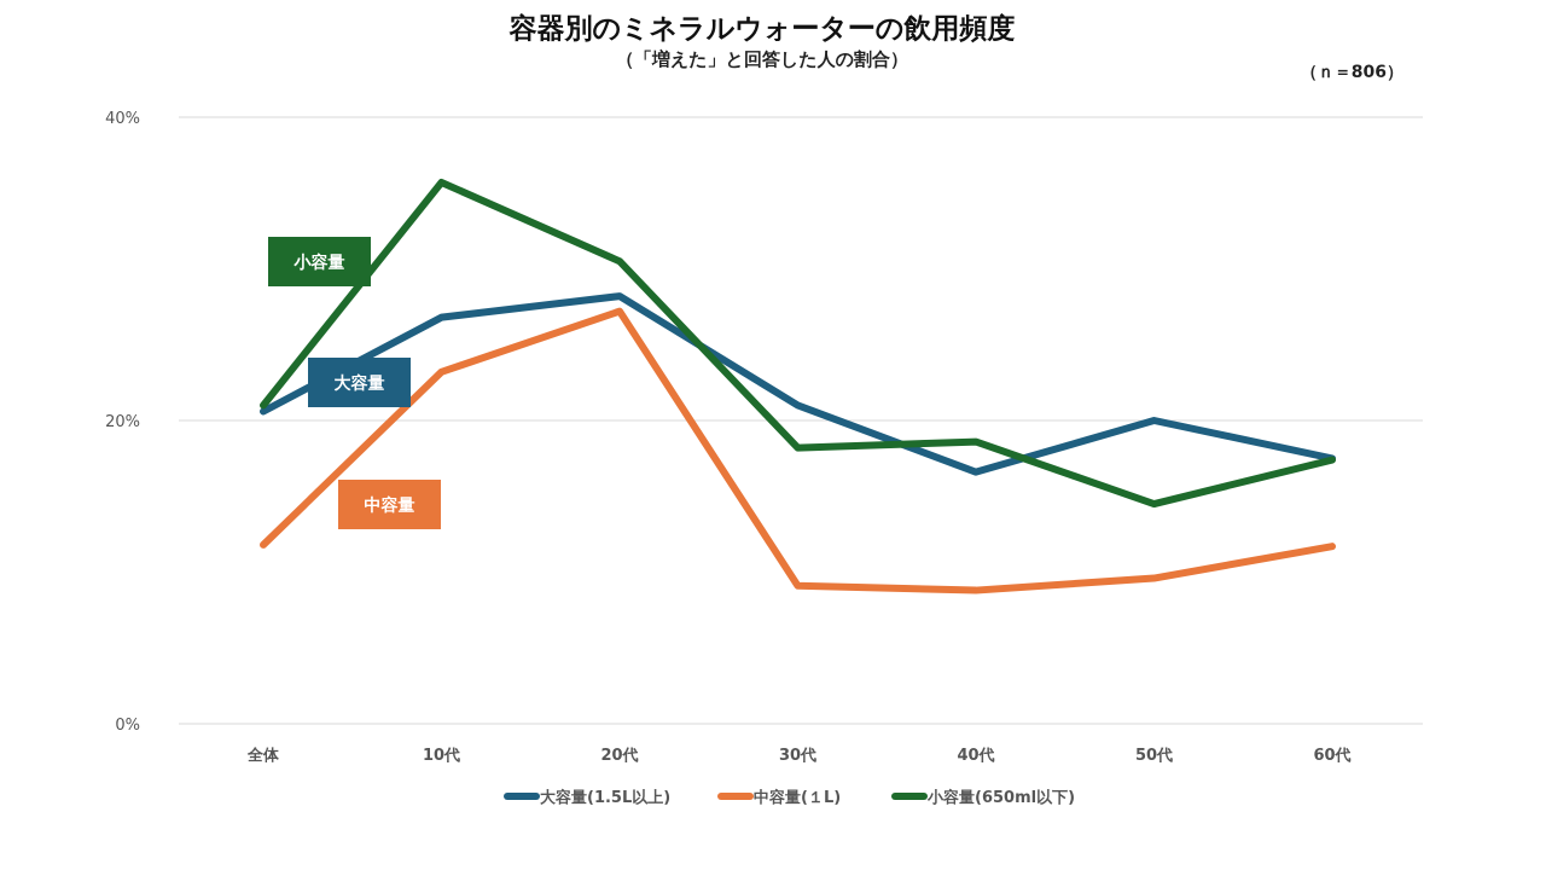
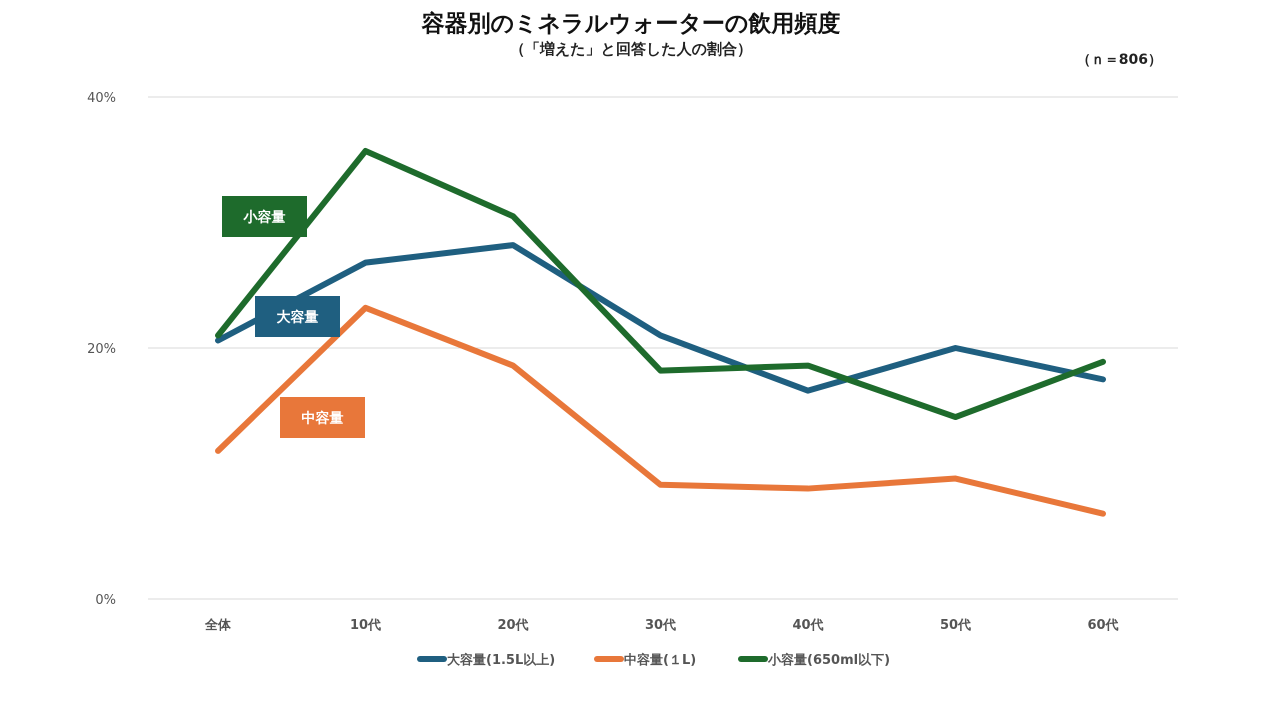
中容量(１L)/20代: 27.2% -> 18.6%
中容量(１L)/60代: 11.7% -> 6.8%
小容量(650ml以下)/60代: 17.4% -> 18.9%
